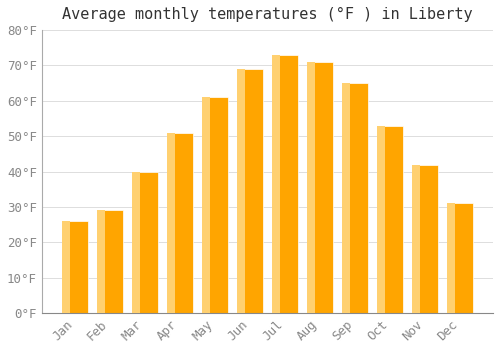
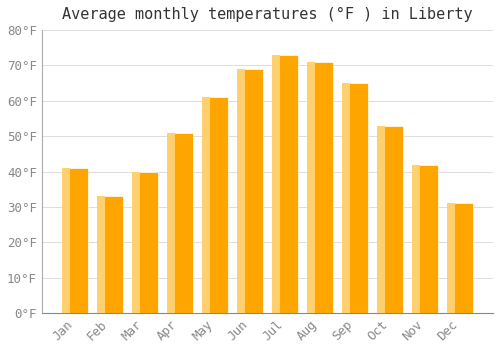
Jan: 26°F -> 41°F
Feb: 29°F -> 33°F
